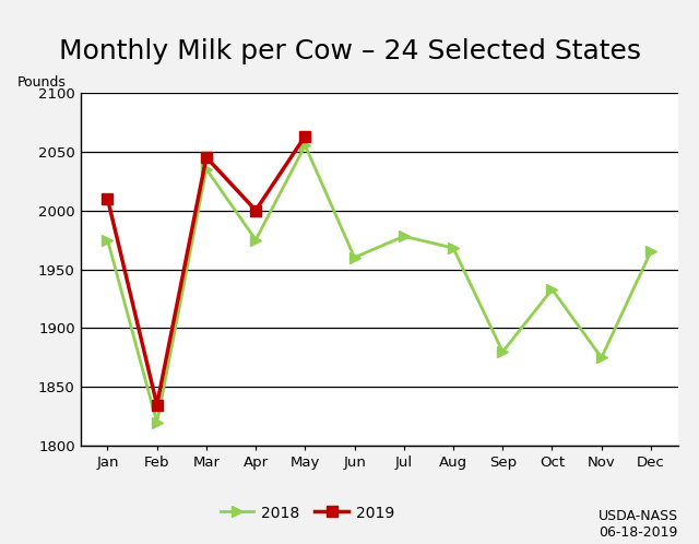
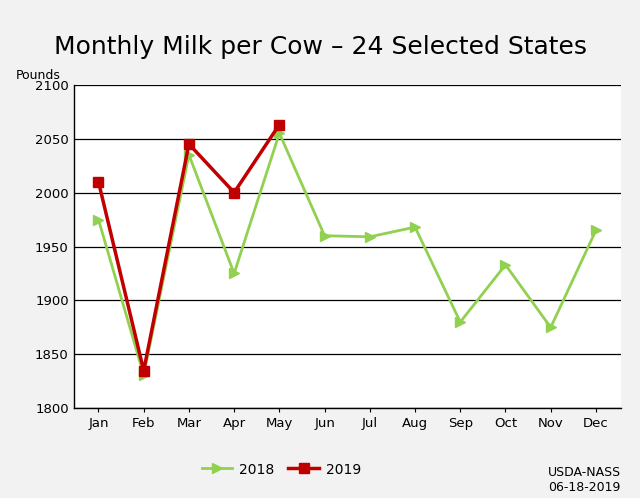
2018/Feb: 1820 -> 1831
2018/Apr: 1975 -> 1925
2018/Jul: 1978 -> 1959
